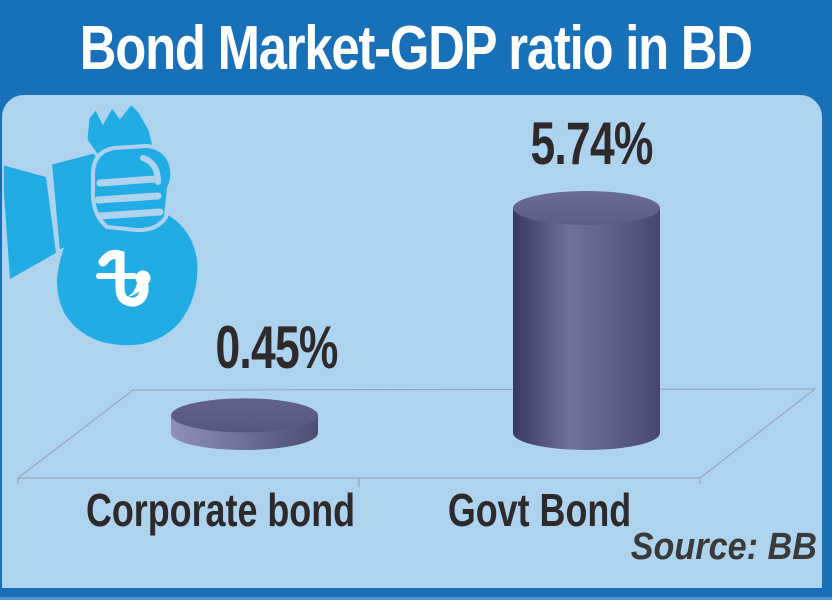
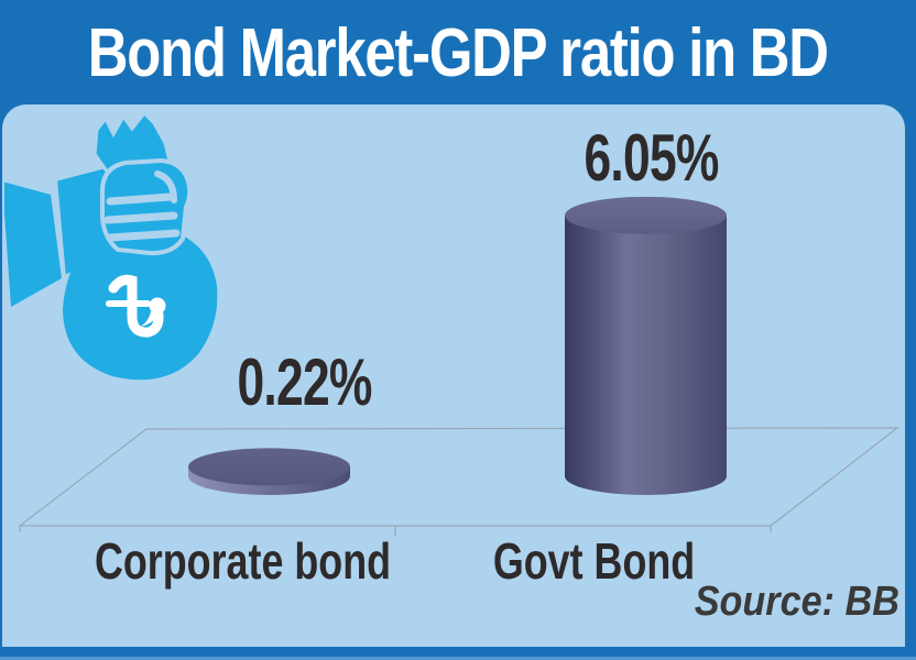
Corporate bond: 0.45% -> 0.22%
Govt Bond: 5.74% -> 6.05%
